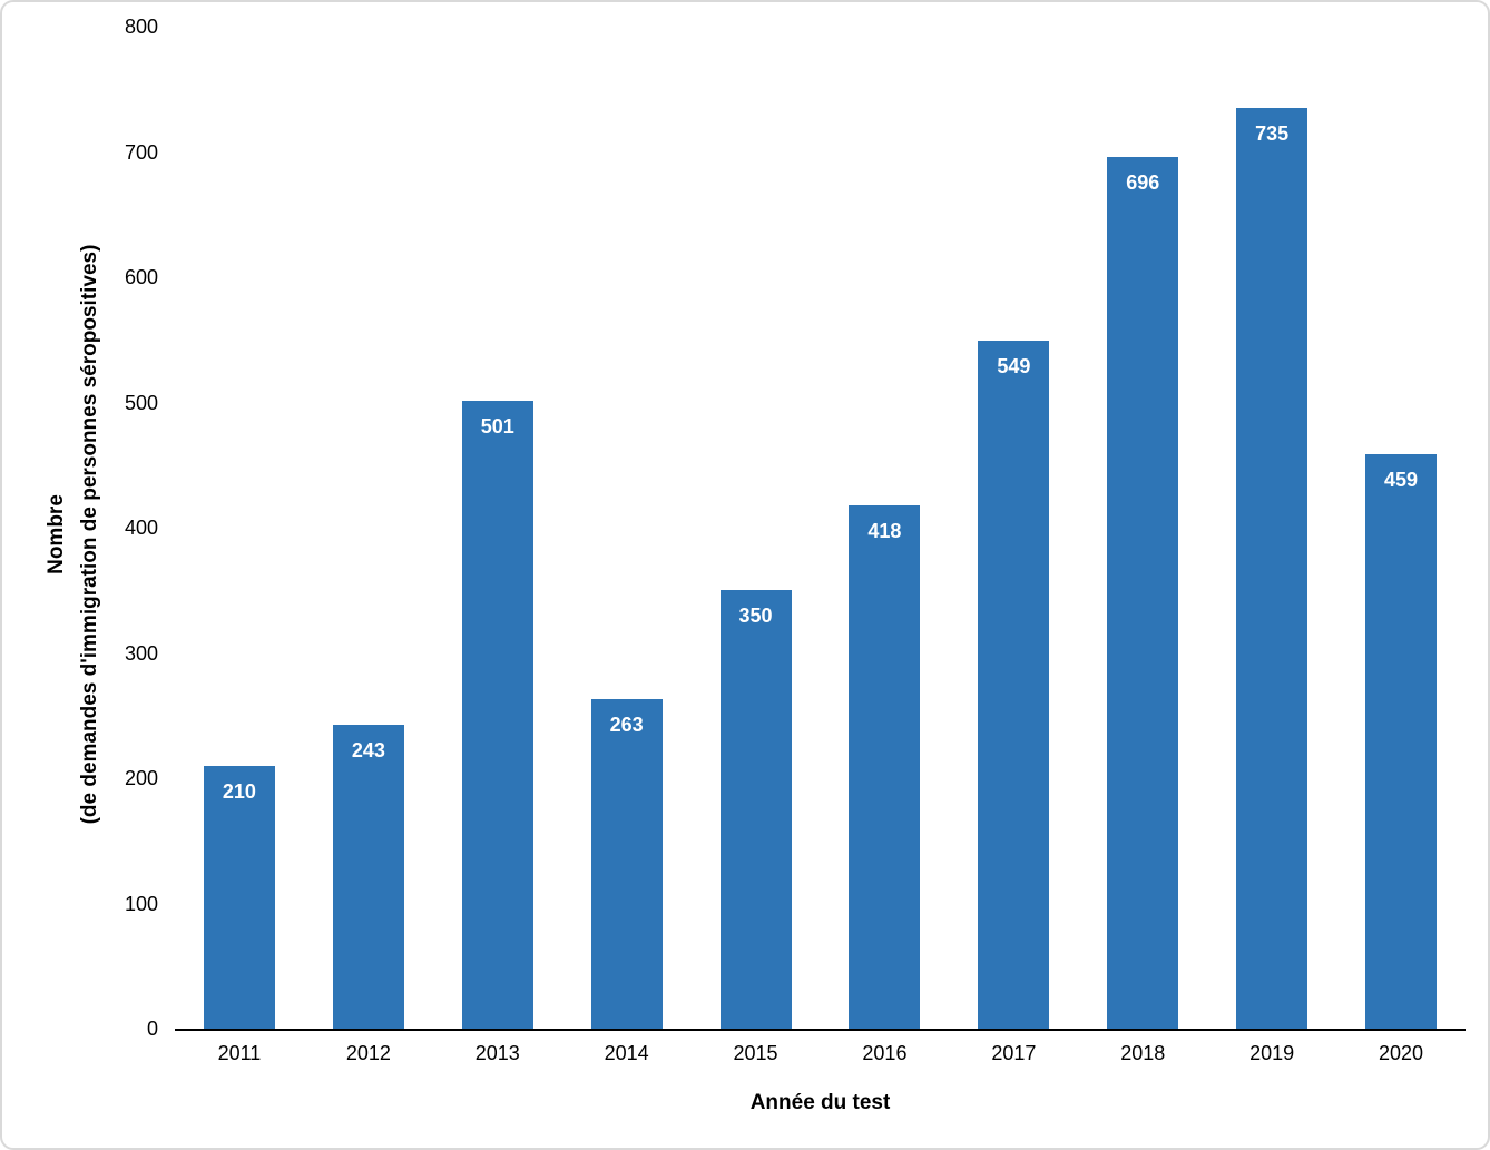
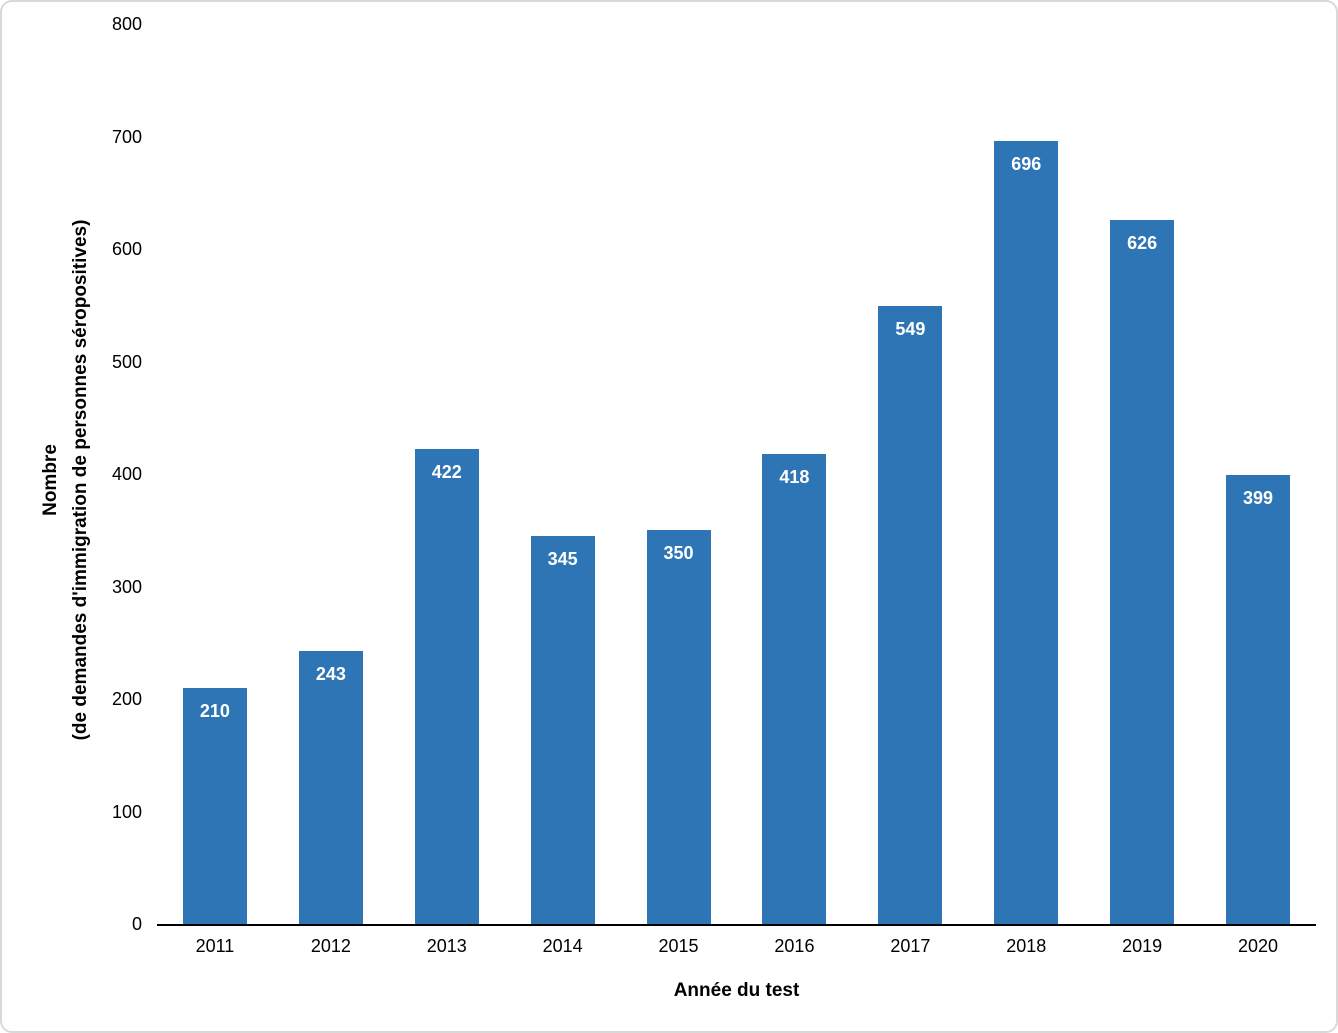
2013: 501 -> 422
2014: 263 -> 345
2019: 735 -> 626
2020: 459 -> 399
